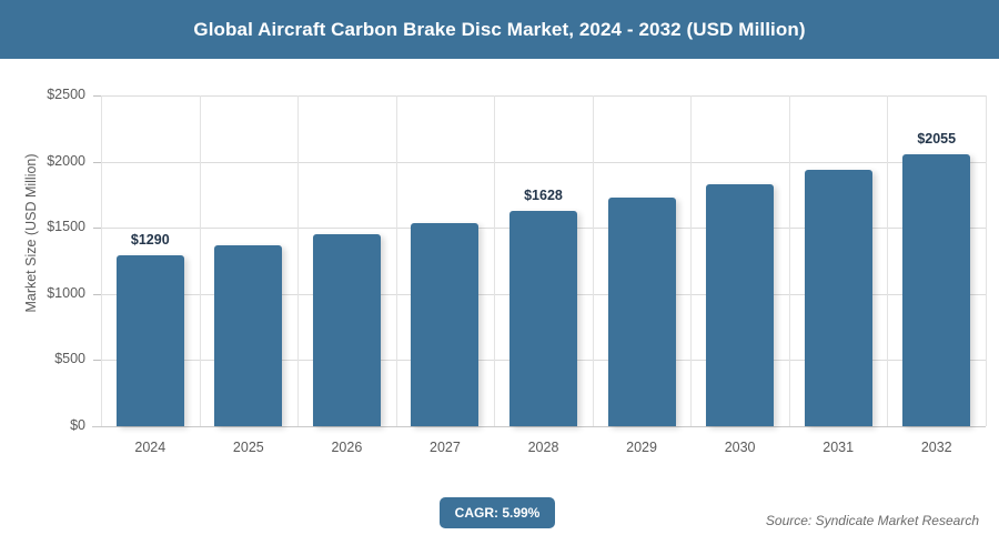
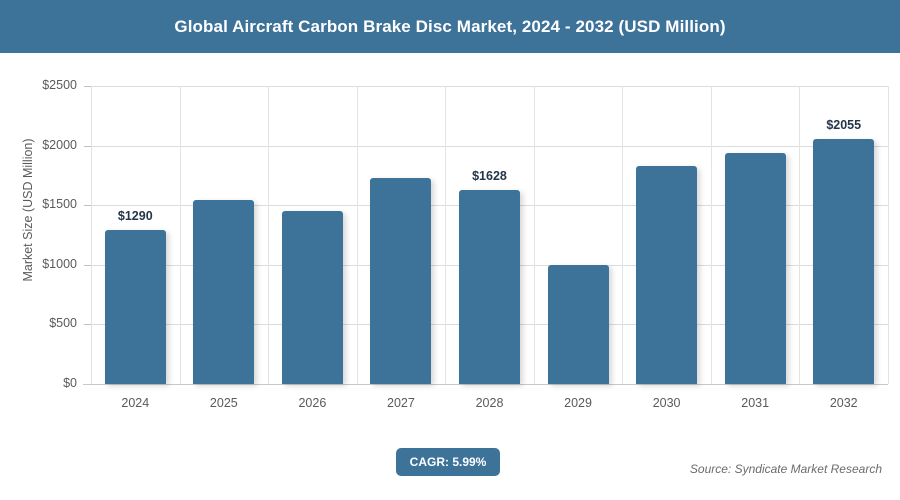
2025: $1370 -> $1540
2027: $1540 -> $1730
2029: $1720 -> $1000
